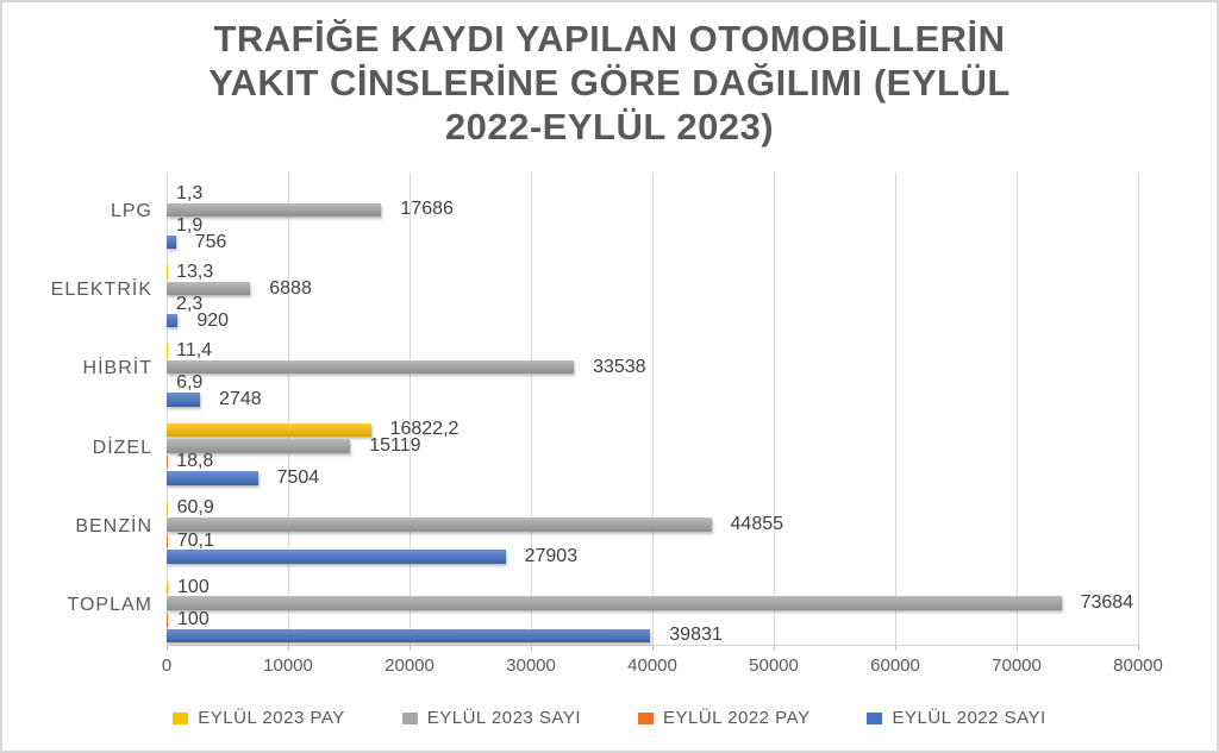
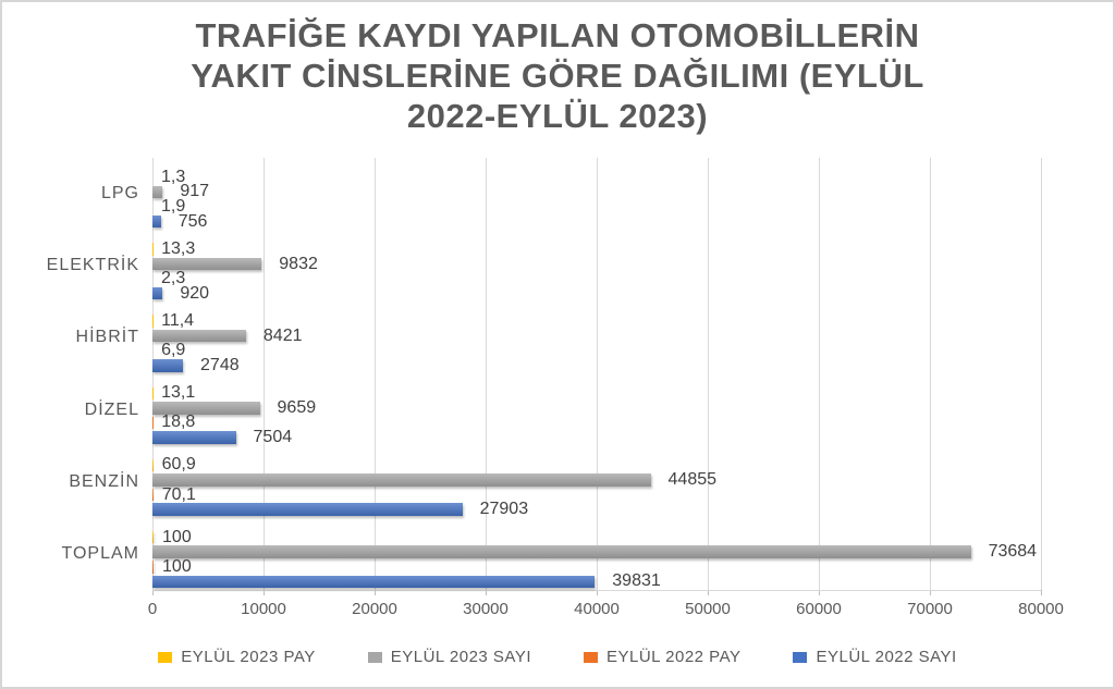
EYLÜL 2023 SAYI/LPG: 17686 -> 917
EYLÜL 2023 SAYI/ELEKTRİK: 6888 -> 9832
EYLÜL 2023 SAYI/HİBRİT: 33538 -> 8421
EYLÜL 2023 PAY/DİZEL: 16822,2 -> 13,1
EYLÜL 2023 SAYI/DİZEL: 15119 -> 9659
